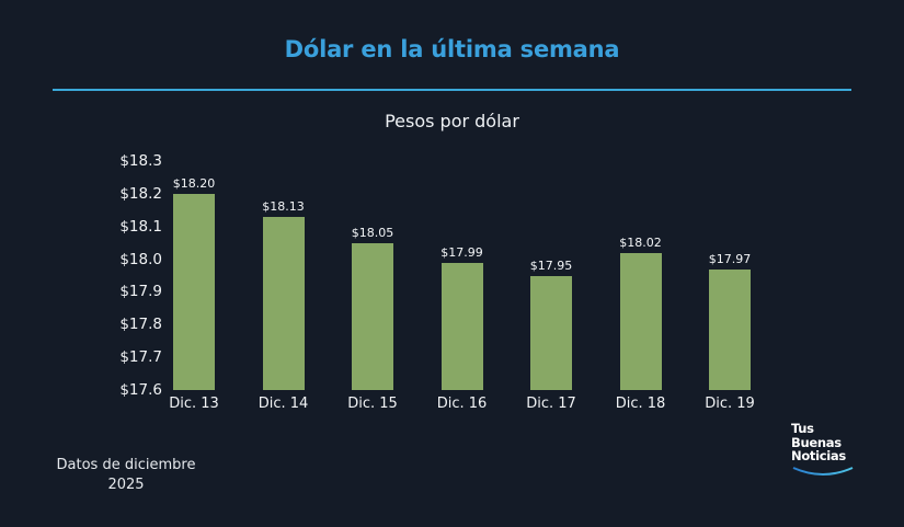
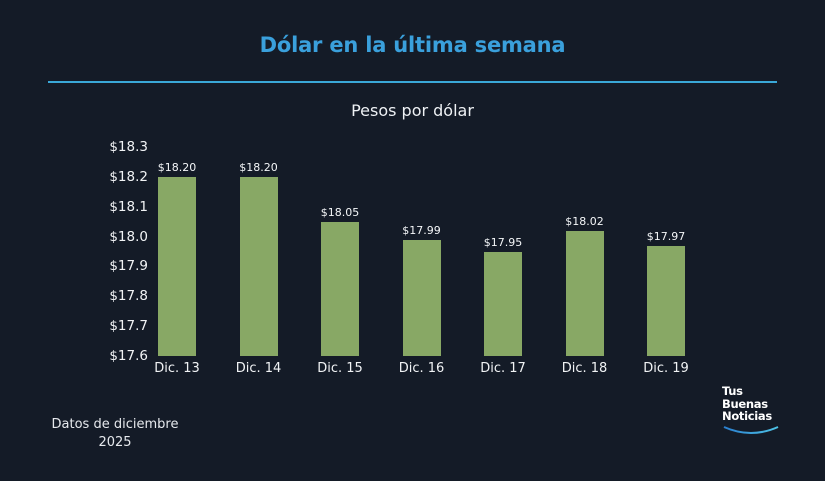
Dic. 14: $18.13 -> $18.20
